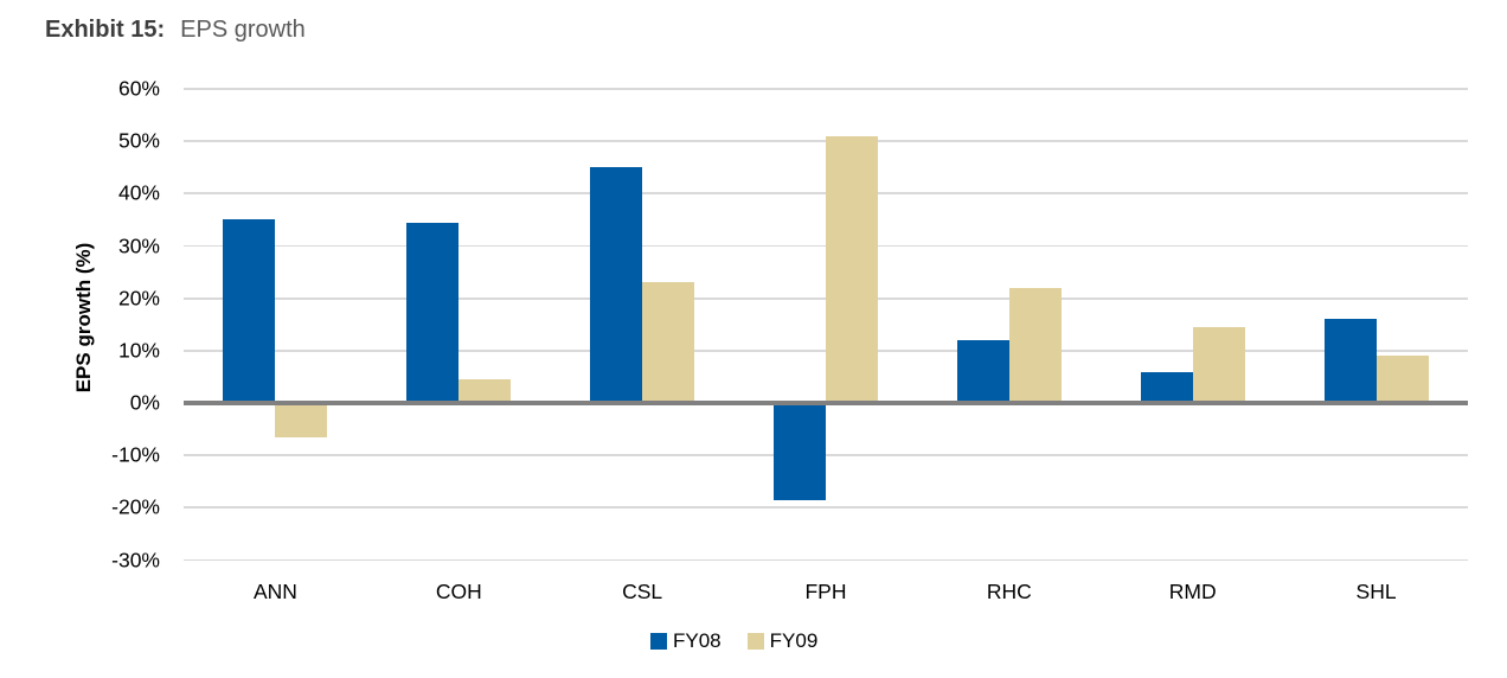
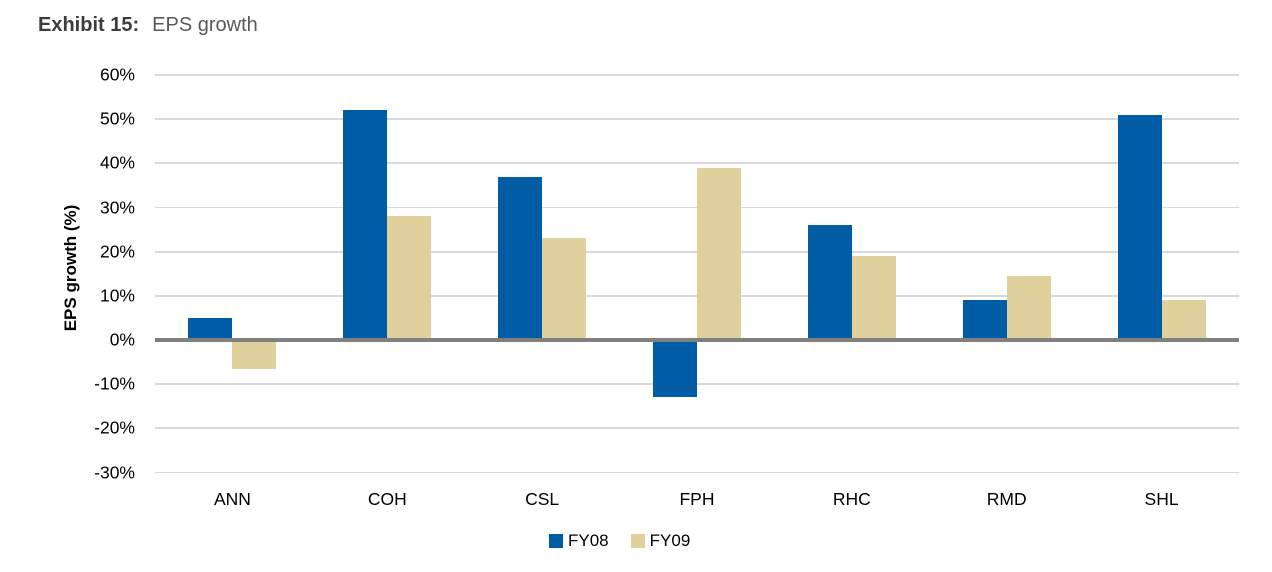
FY08/ANN: 35% -> 5%
FY08/COH: 34% -> 52%
FY09/COH: 4% -> 28%
FY08/CSL: 45% -> 37%
FY08/FPH: -18% -> -13%
FY09/FPH: 51% -> 39%
FY08/RHC: 12% -> 26%
FY09/RHC: 22% -> 19%
FY08/RMD: 6% -> 9%
FY08/SHL: 16% -> 51%
